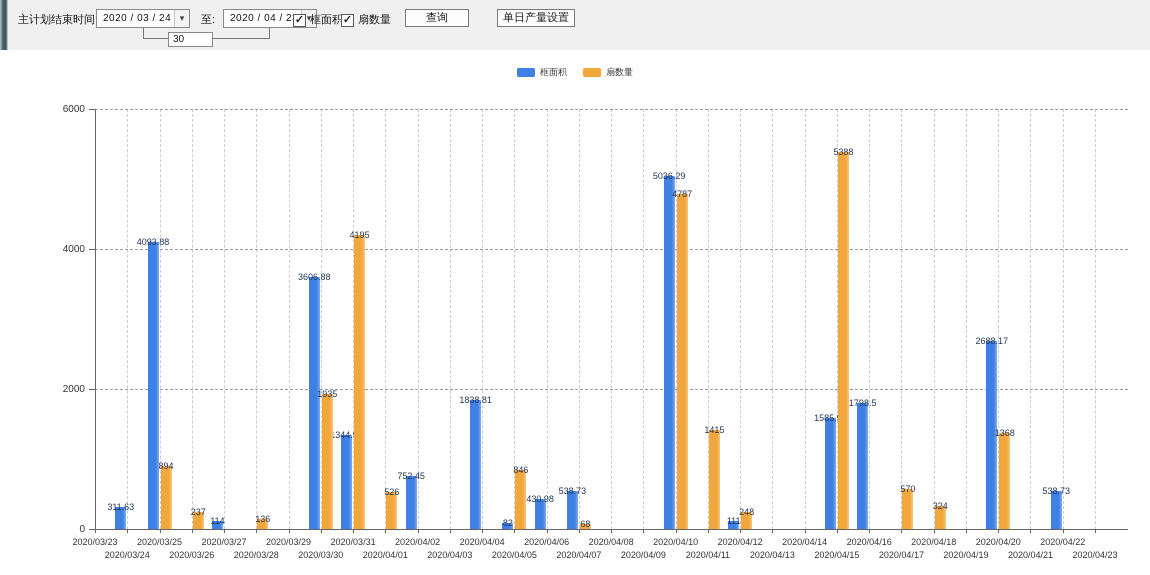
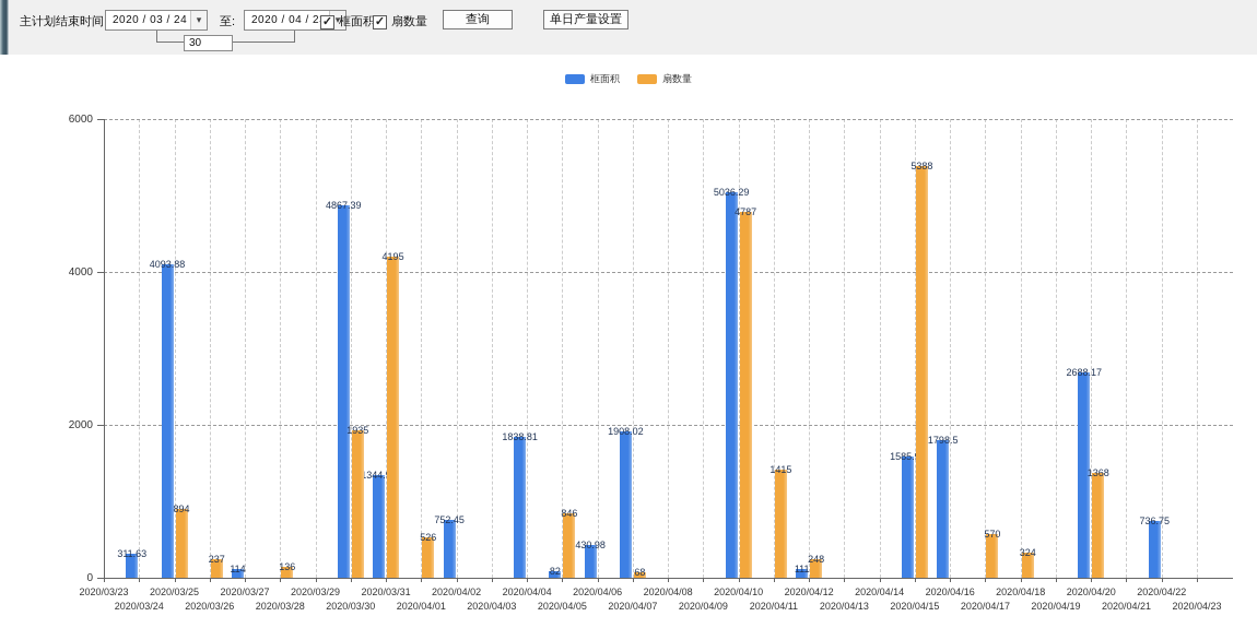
框面积/2020/03/30: 3606.88 -> 4867.39
框面积/2020/04/07: 538.73 -> 1908.02
框面积/2020/04/22: 538.73 -> 736.75
